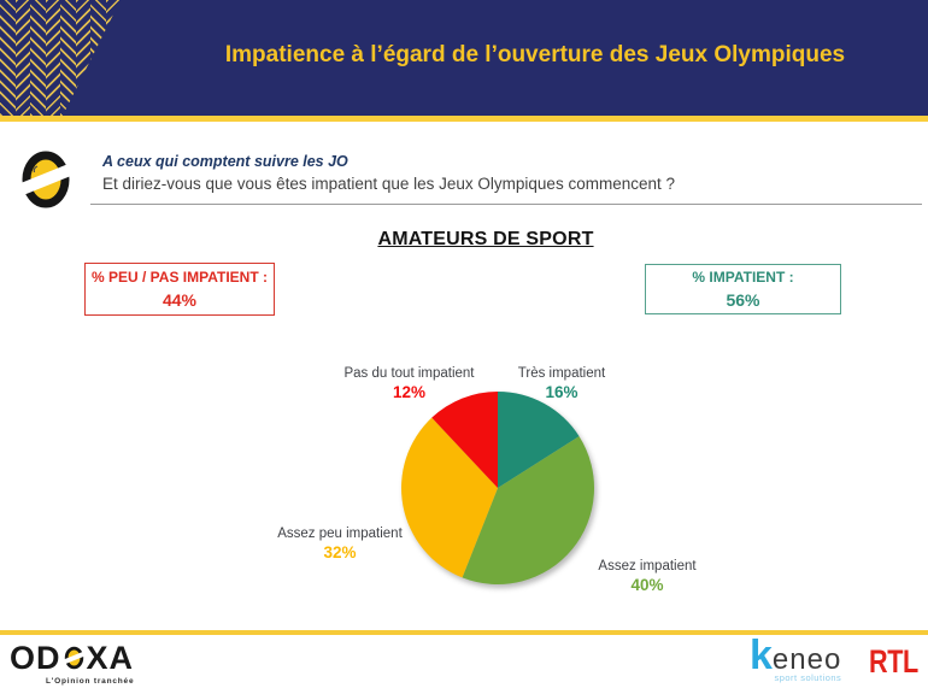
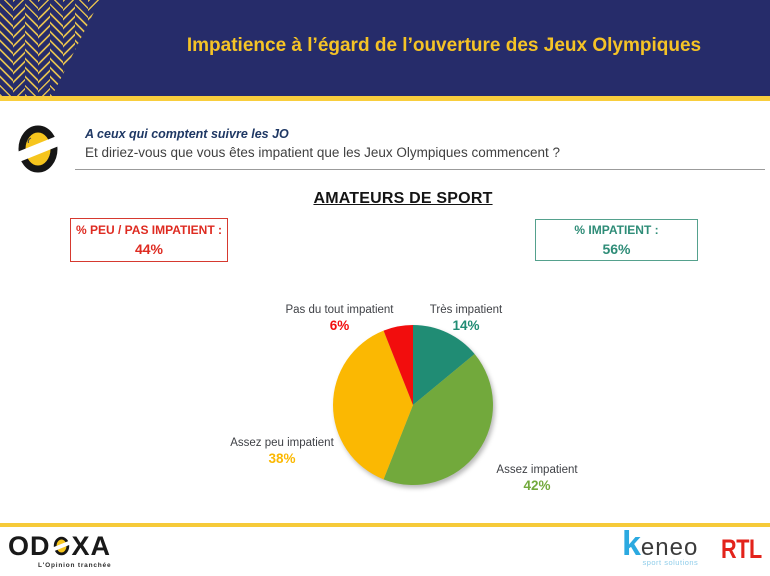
Très impatient: 16% -> 14%
Assez impatient: 40% -> 42%
Assez peu impatient: 32% -> 38%
Pas du tout impatient: 12% -> 6%
